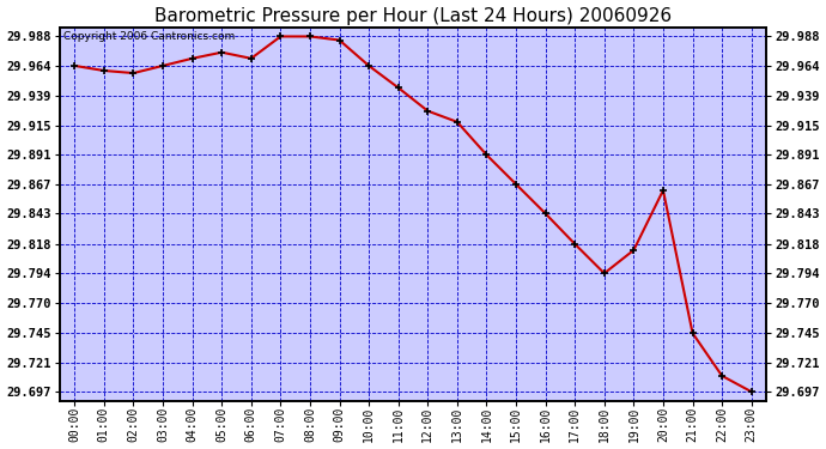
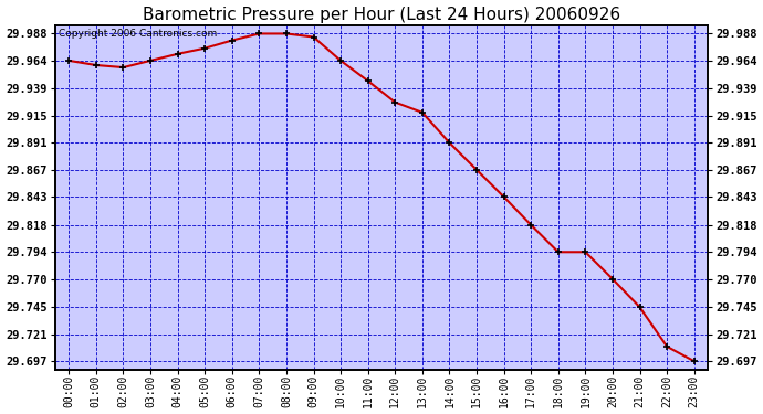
06:00: 29.970 -> 29.982
19:00: 29.813 -> 29.794
20:00: 29.862 -> 29.770
